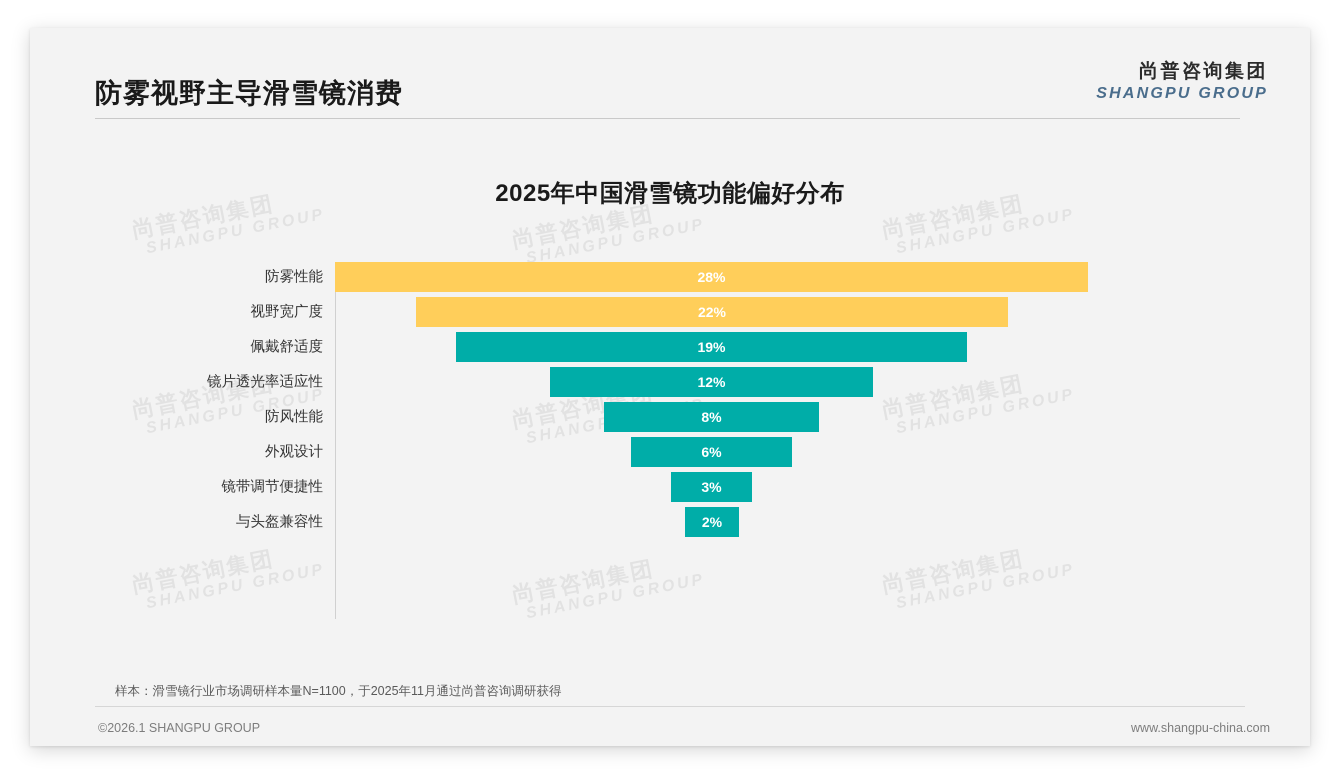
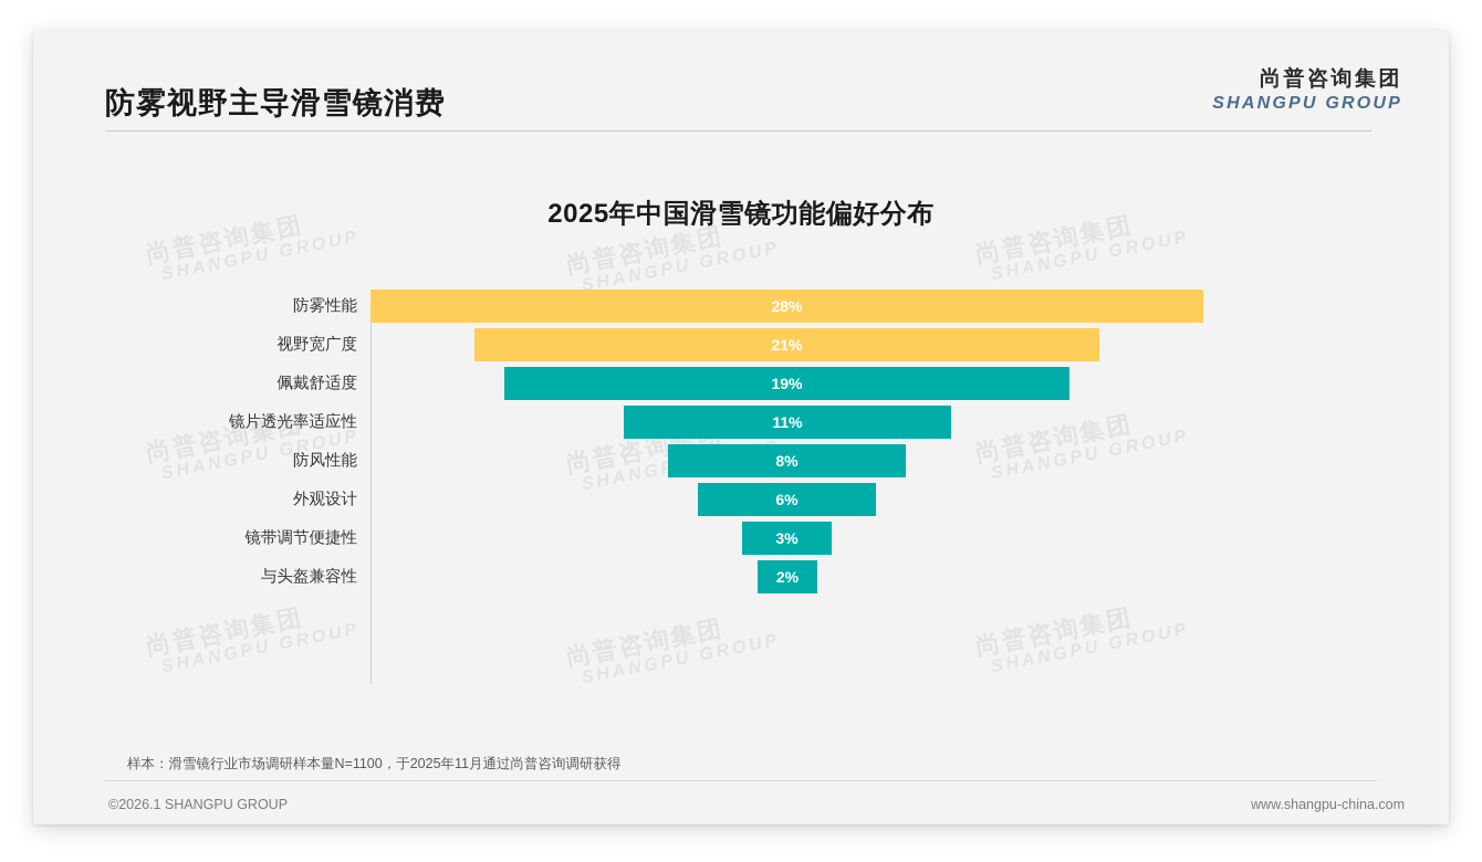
视野宽广度: 22% -> 21%
镜片透光率适应性: 12% -> 11%
